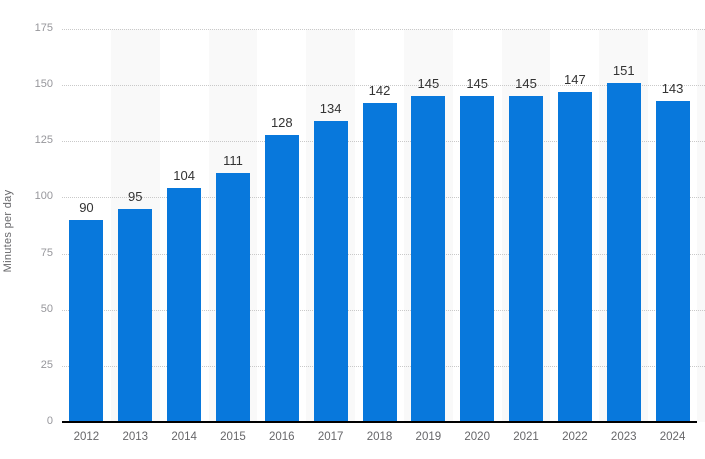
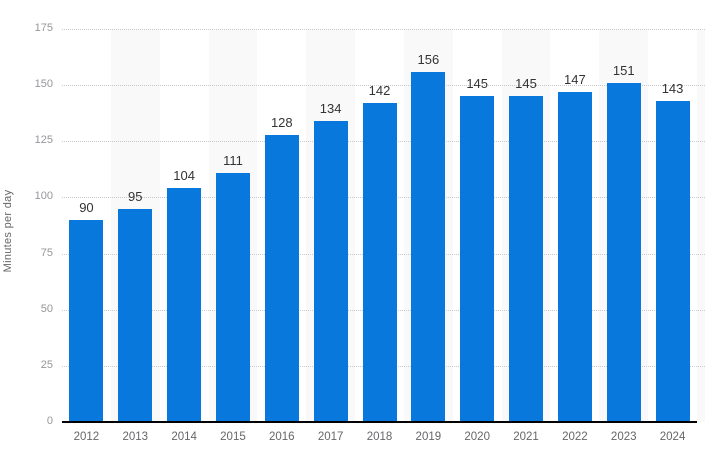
2019: 145 -> 156
